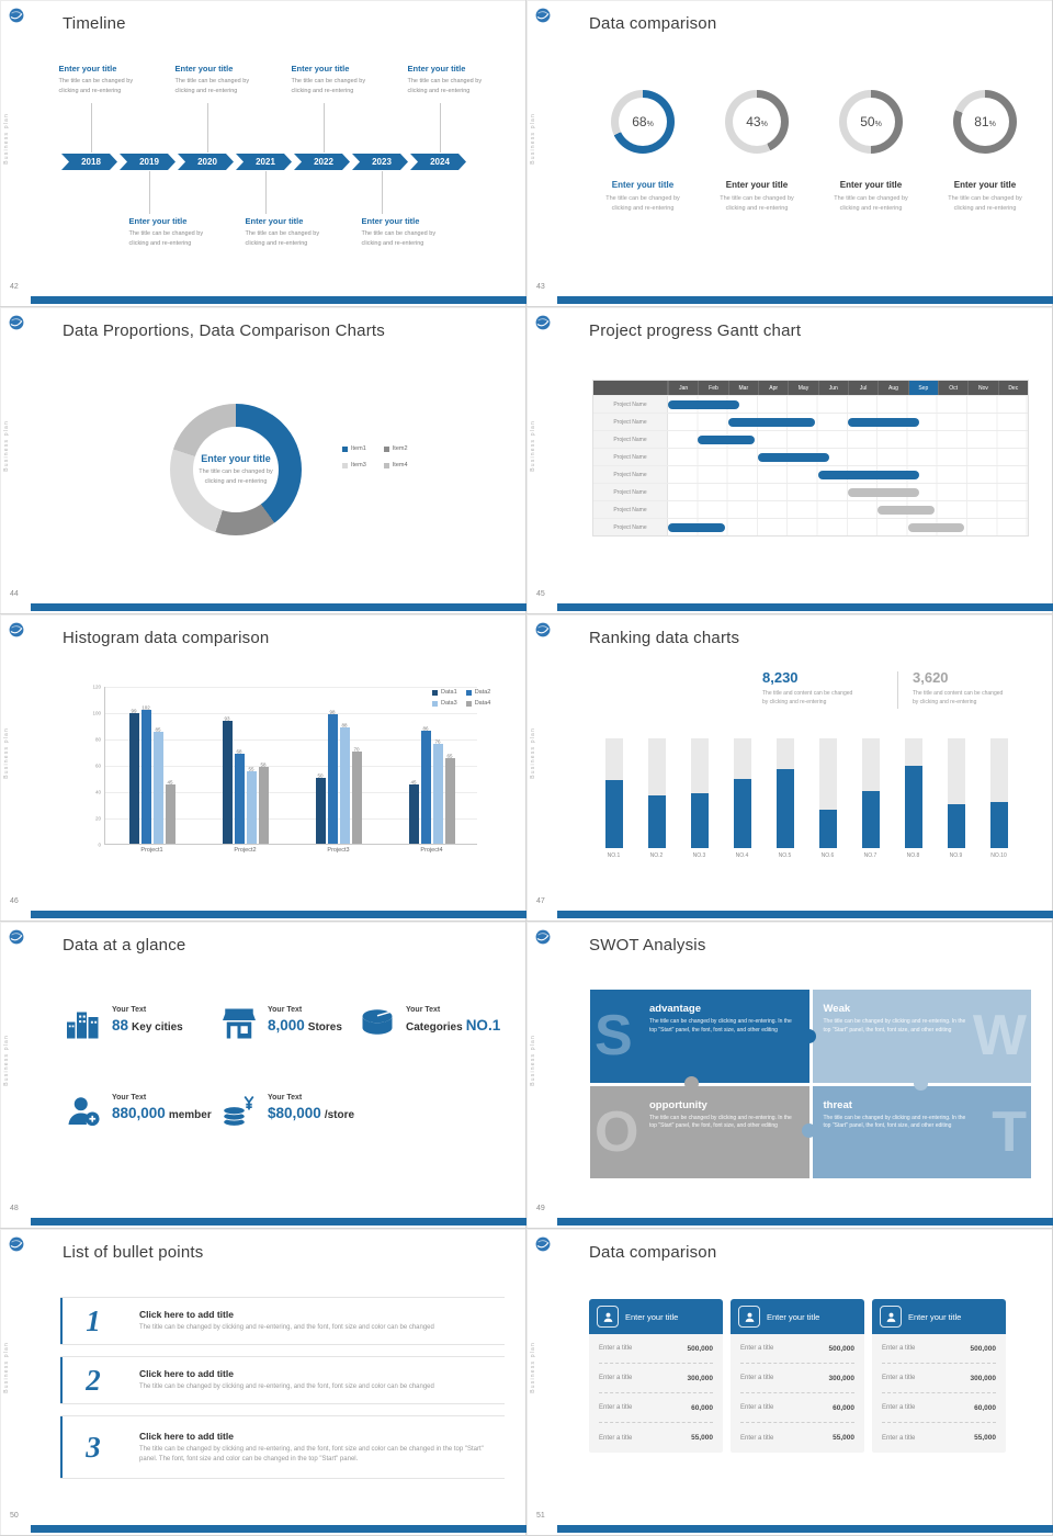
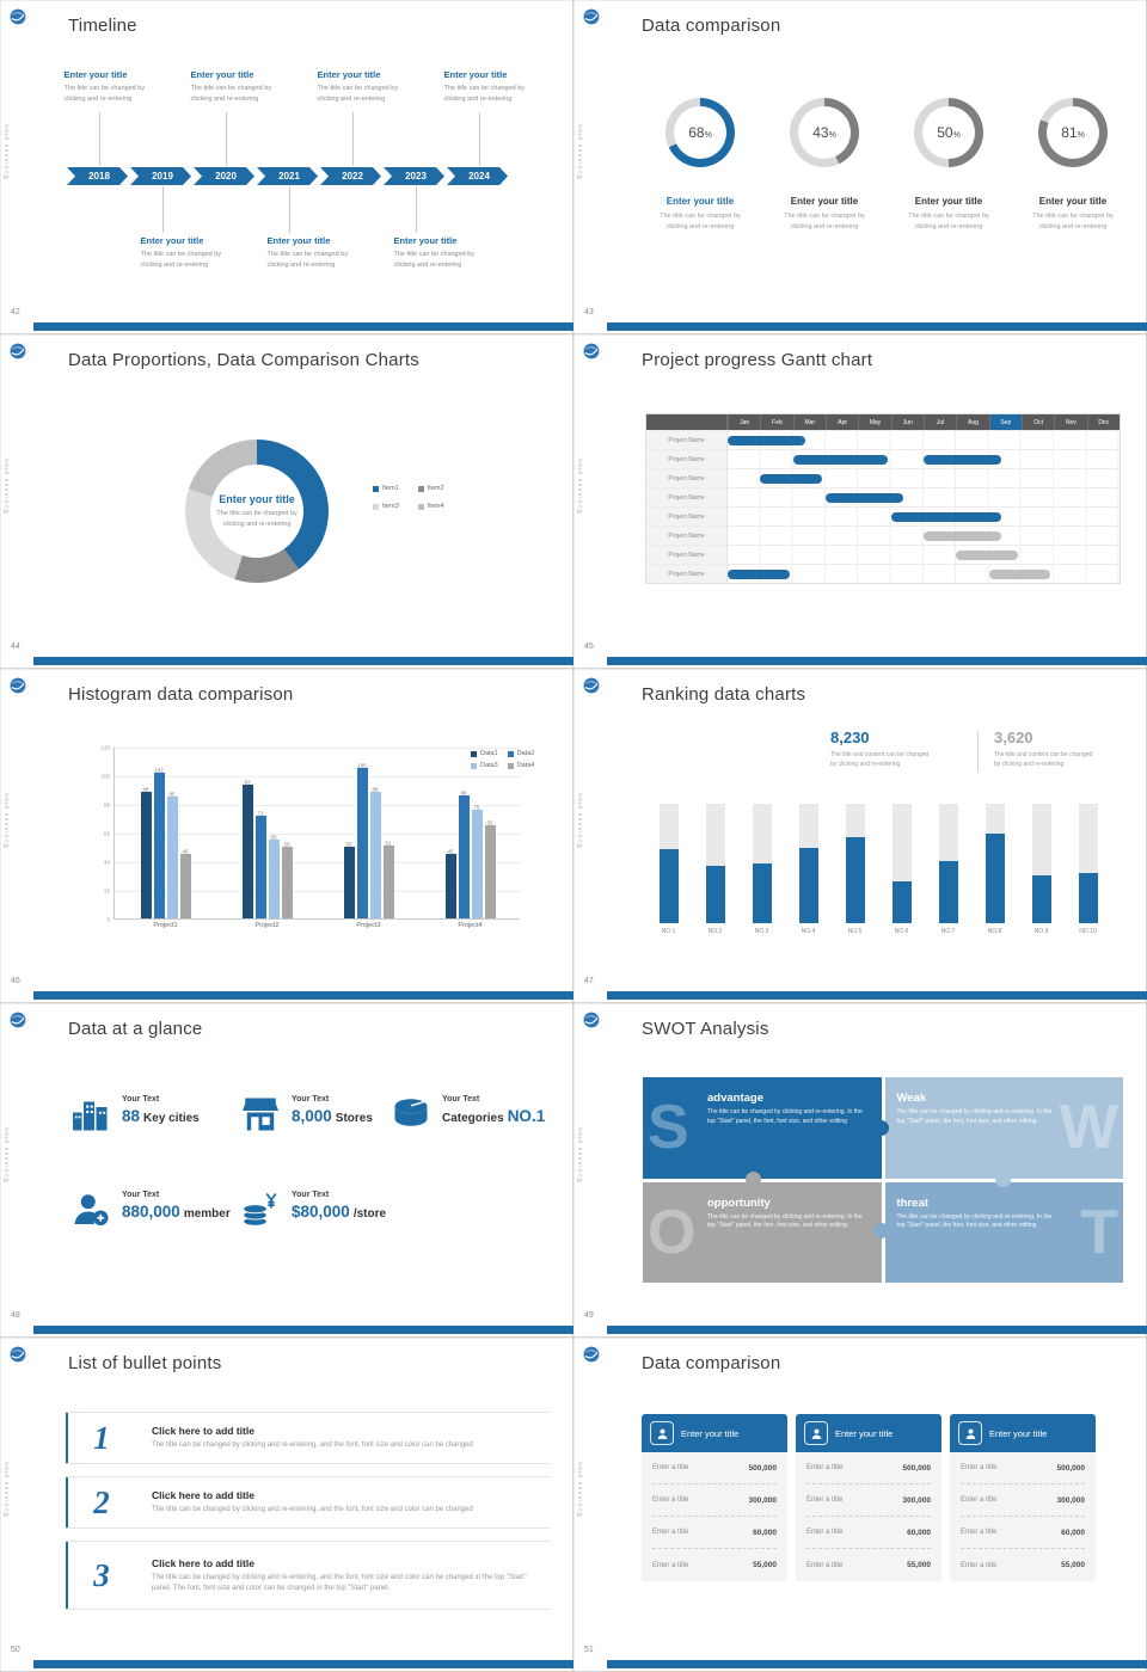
Histogram data comparison/Data1/Project1: 99 -> 88
Histogram data comparison/Data2/Project2: 68 -> 72
Histogram data comparison/Data4/Project2: 58 -> 50
Histogram data comparison/Data2/Project3: 98 -> 105
Histogram data comparison/Data4/Project3: 70 -> 51
